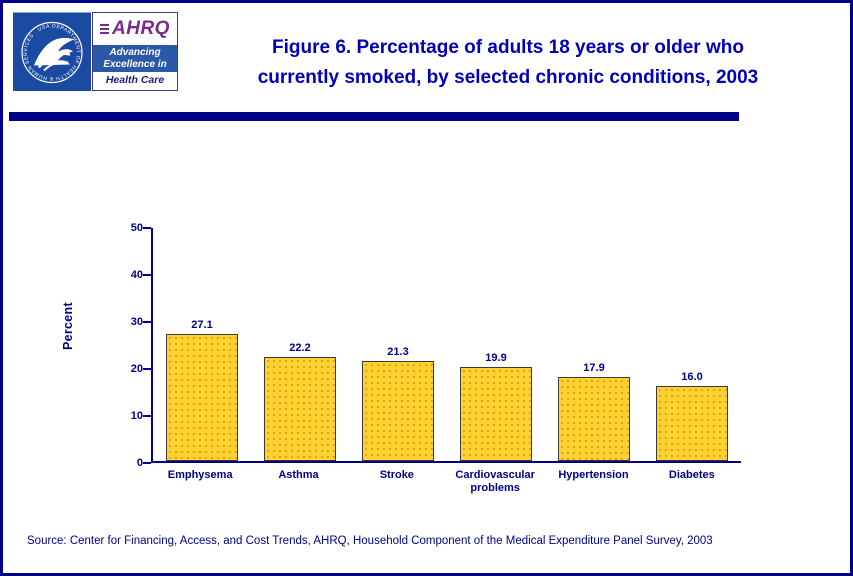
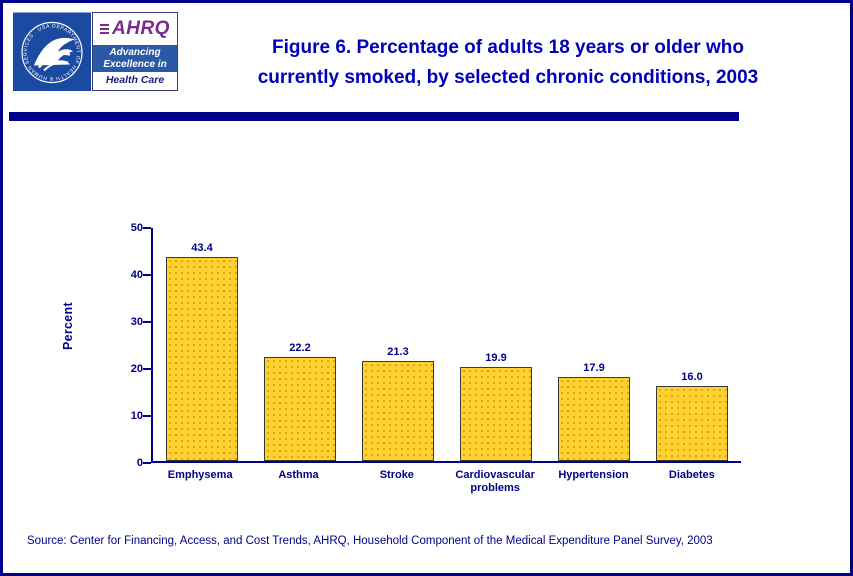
Emphysema: 27.1 -> 43.4
